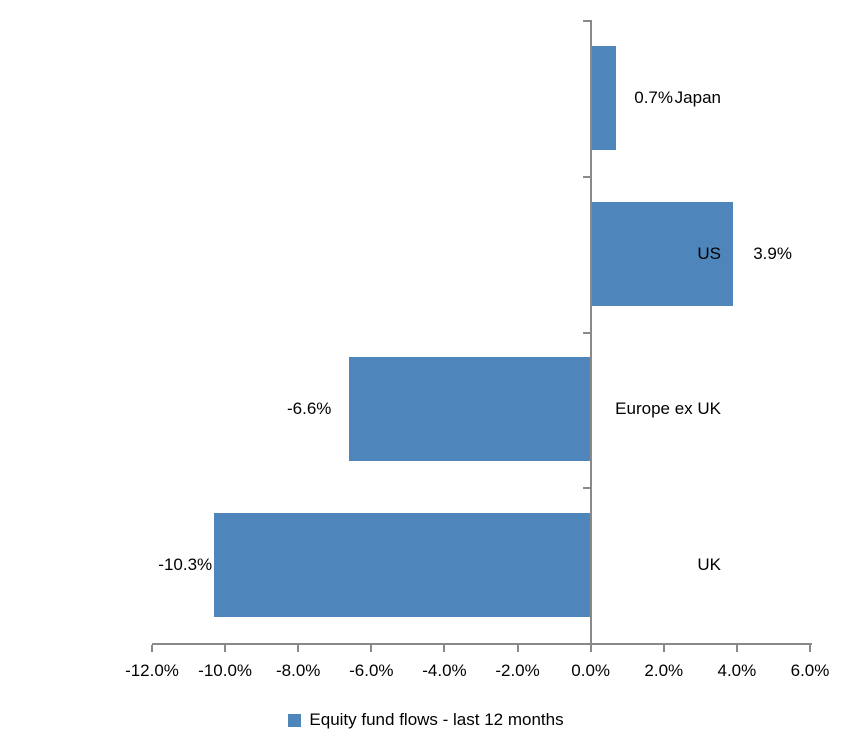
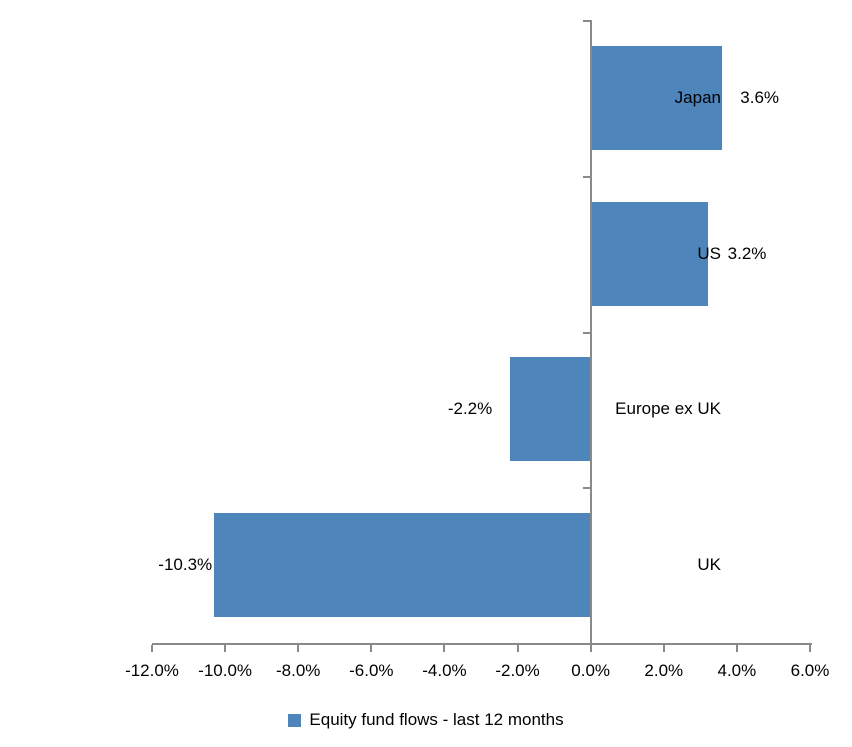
Japan: 0.7% -> 3.6%
US: 3.9% -> 3.2%
Europe ex UK: -6.6% -> -2.2%
